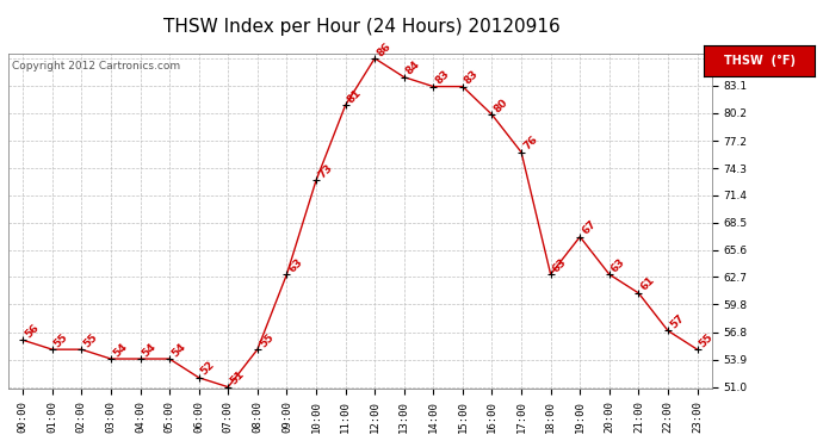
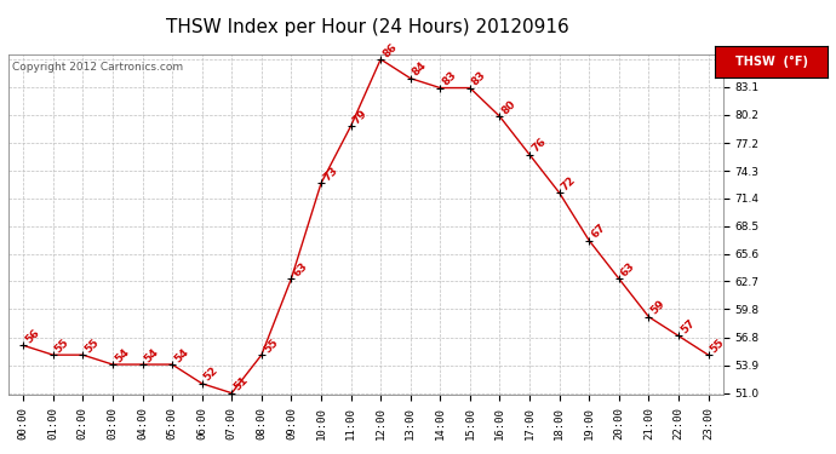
11:00: 81 -> 79
18:00: 63 -> 72
21:00: 61 -> 59
